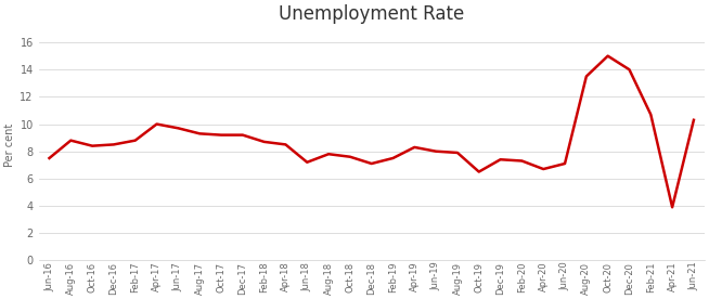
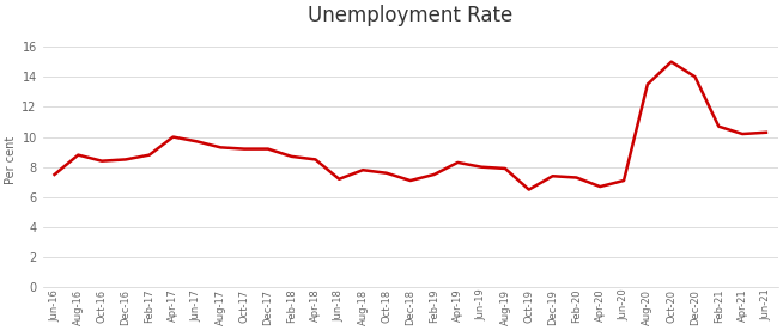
Apr-21: 3.9 -> 10.2
